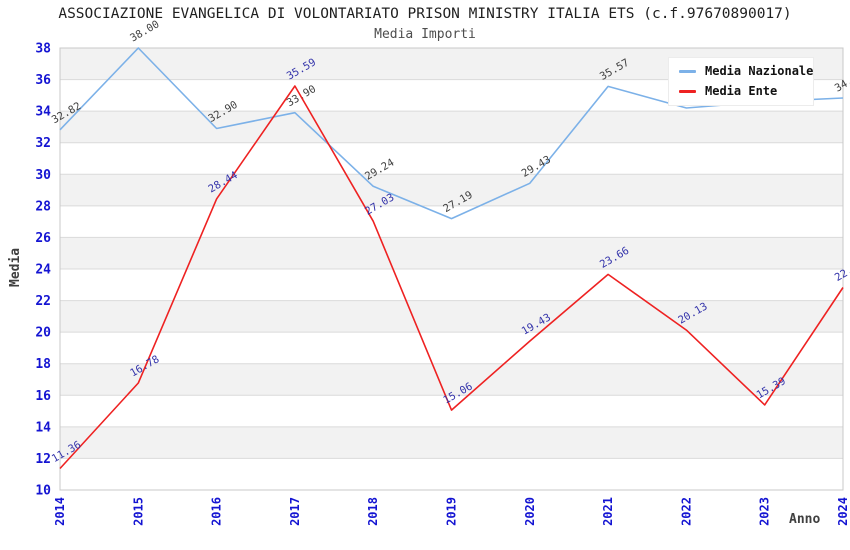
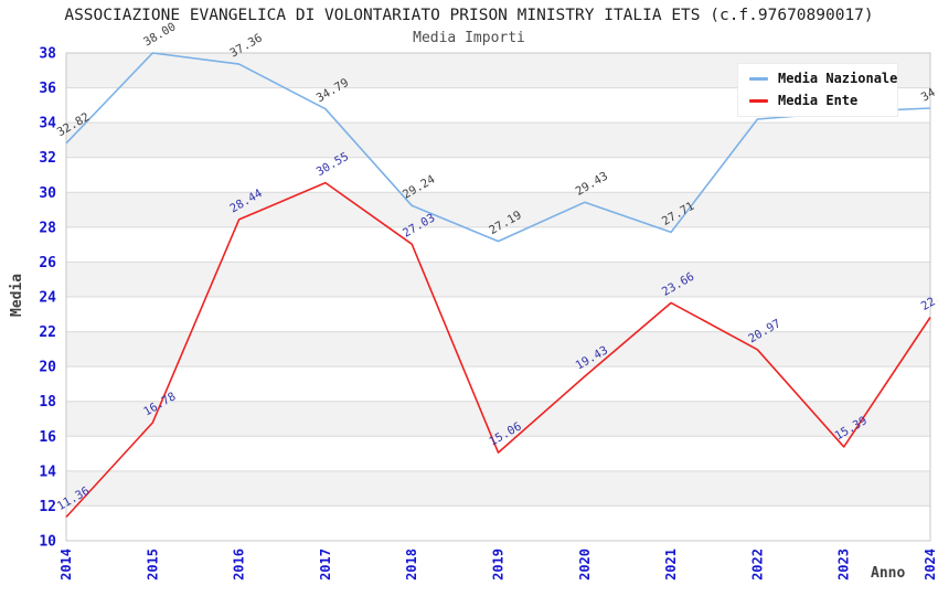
Media Nazionale/2016: 32.90 -> 37.36
Media Nazionale/2017: 33.90 -> 34.79
Media Ente/2017: 35.59 -> 30.55
Media Nazionale/2021: 35.57 -> 27.71
Media Ente/2022: 20.13 -> 20.97
